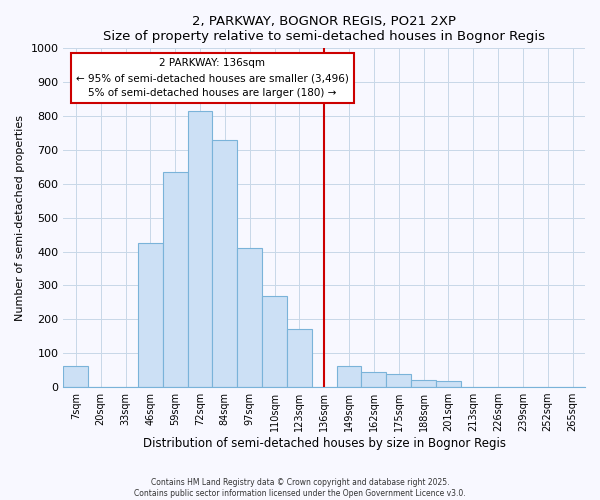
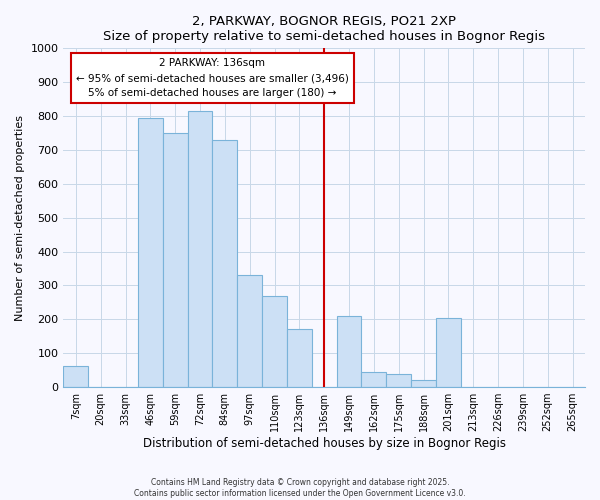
46sqm: 425 -> 795
59sqm: 635 -> 750
97sqm: 410 -> 330
149sqm: 63 -> 210
201sqm: 17 -> 205
